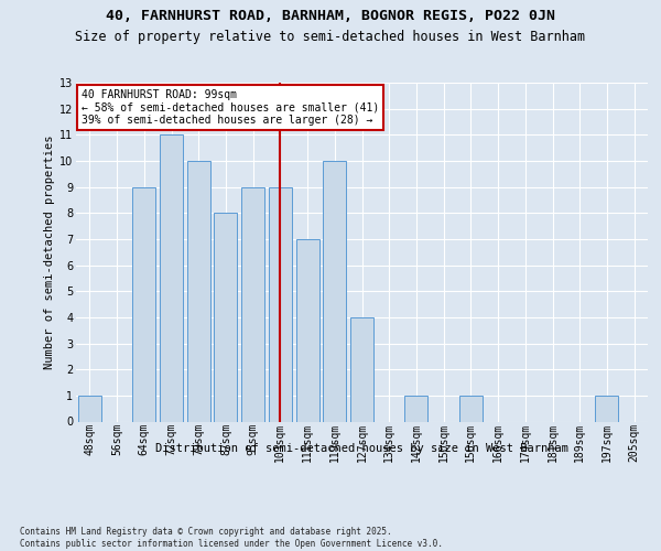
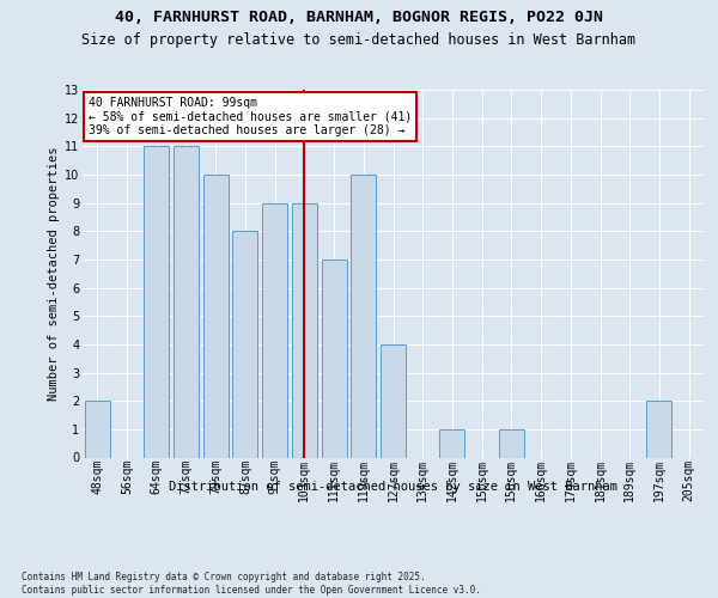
48sqm: 1 -> 2
64sqm: 9 -> 11
197sqm: 1 -> 2
